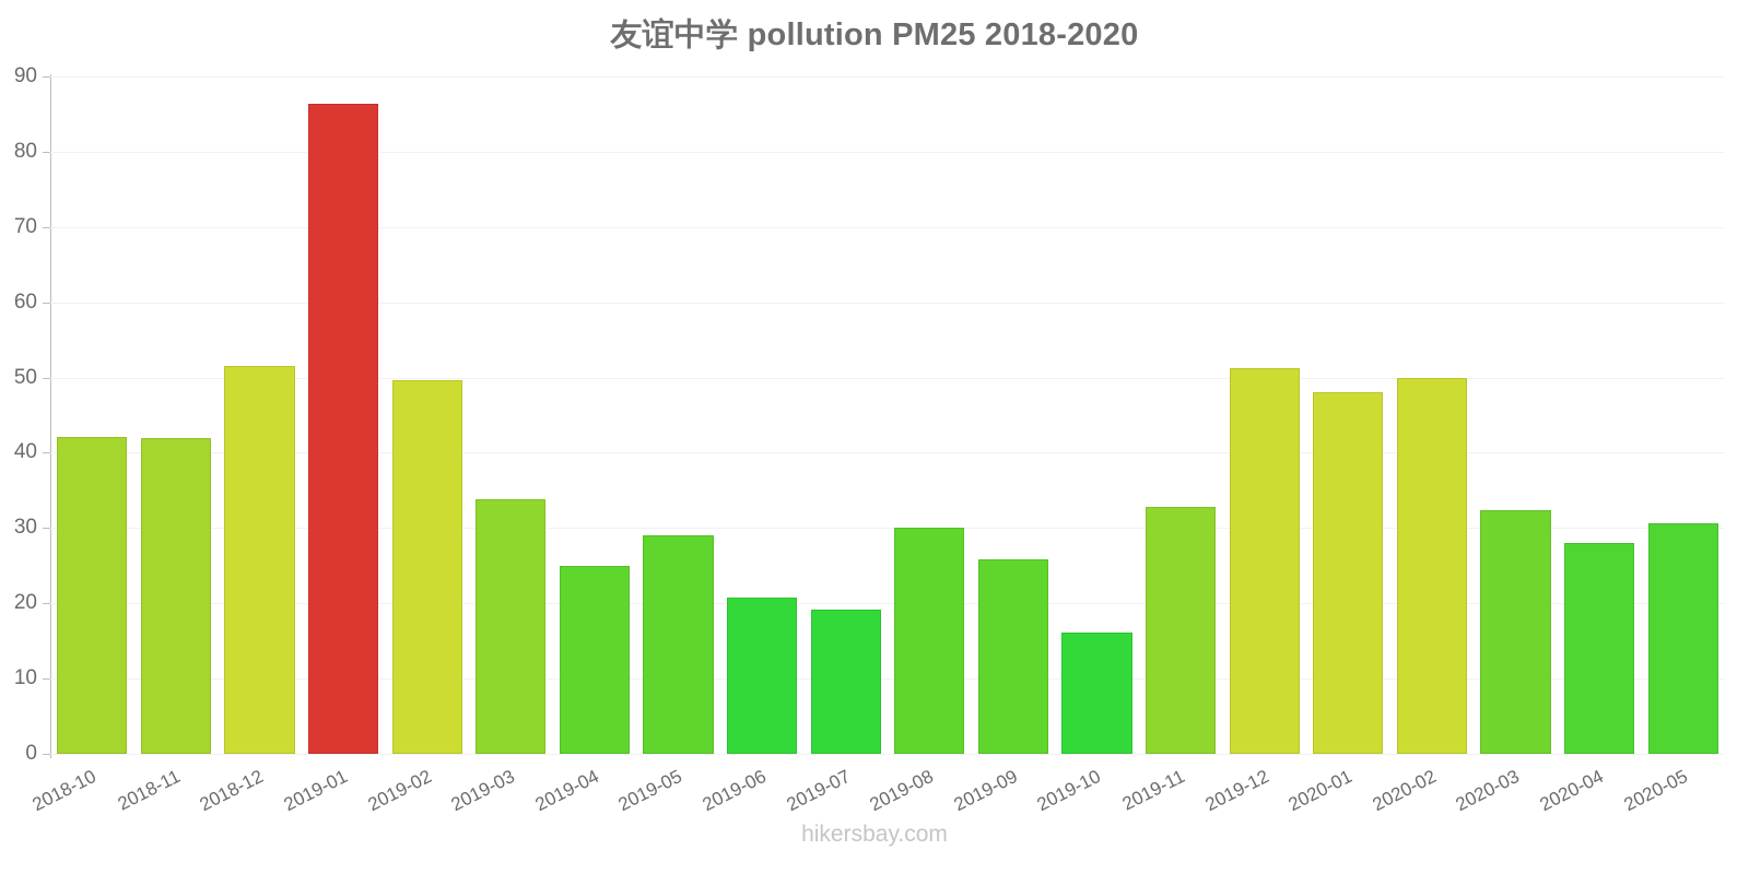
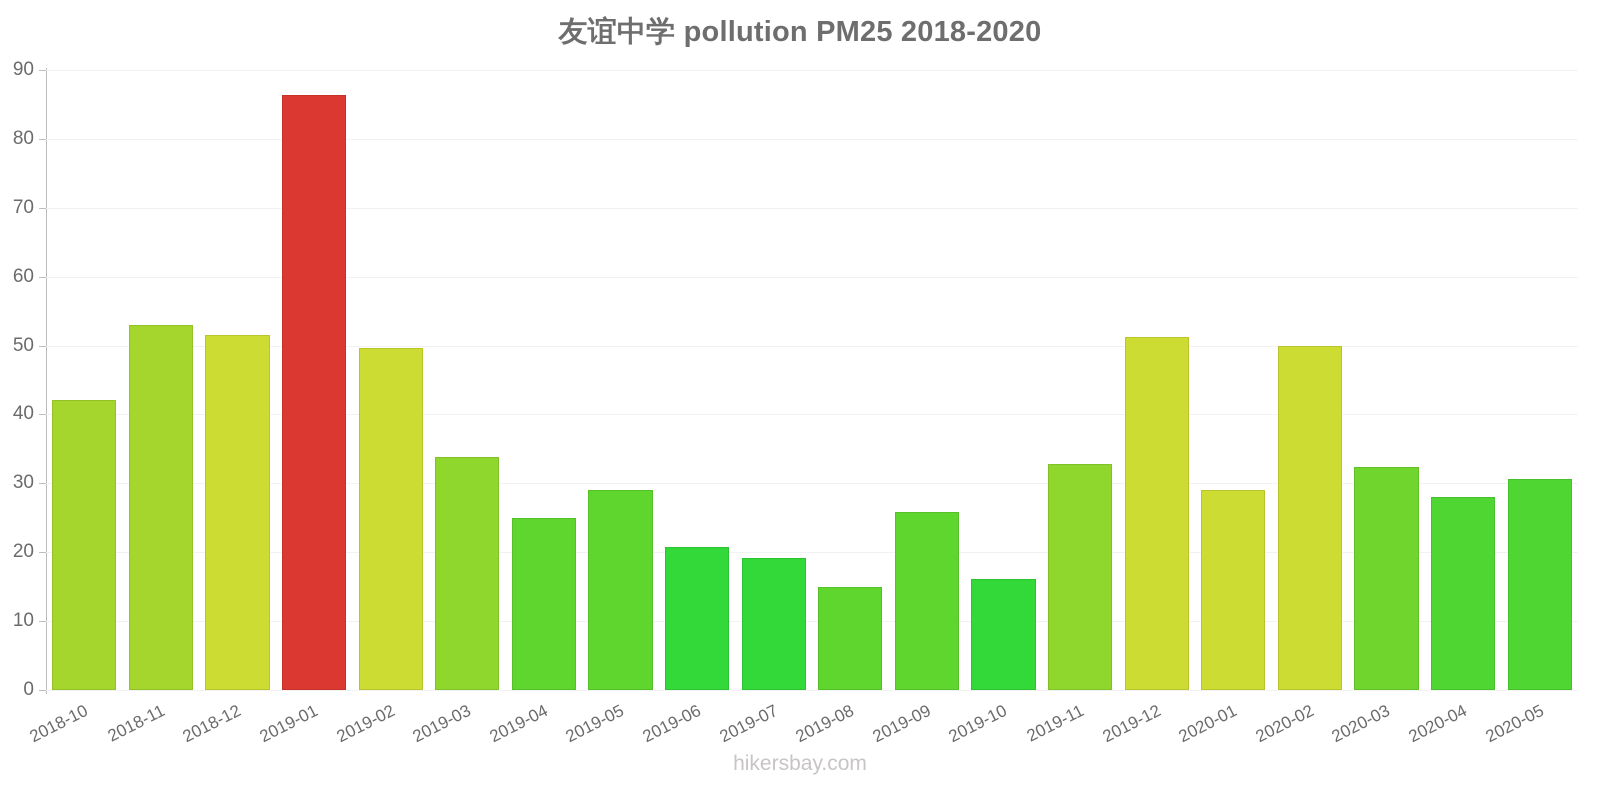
2018-11: 42 -> 53
2019-08: 30 -> 15
2020-01: 48 -> 29
